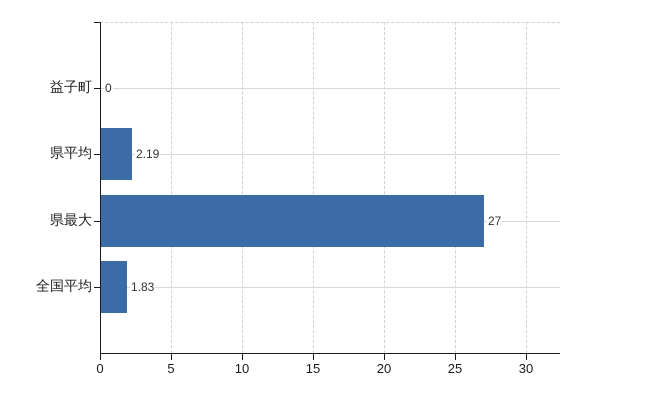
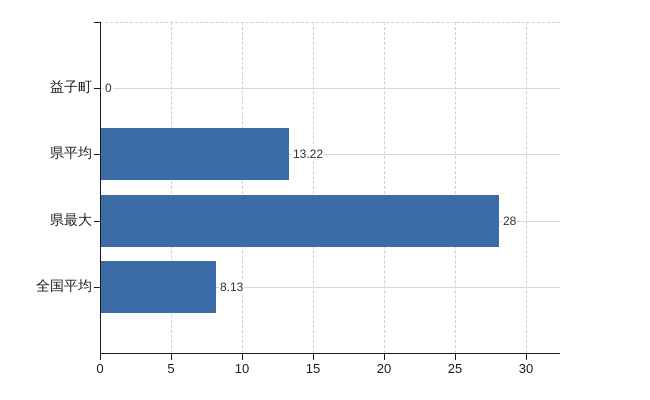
県平均: 2.19 -> 13.22
県最大: 27 -> 28
全国平均: 1.83 -> 8.13
